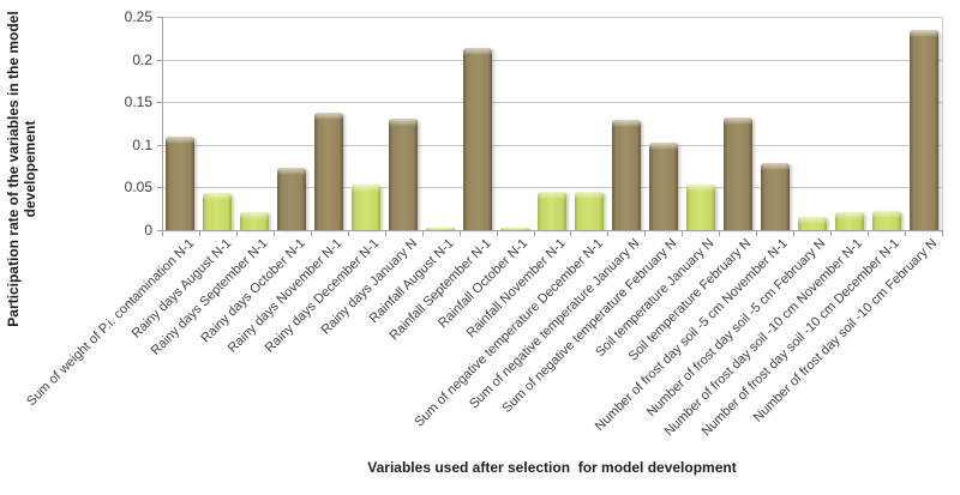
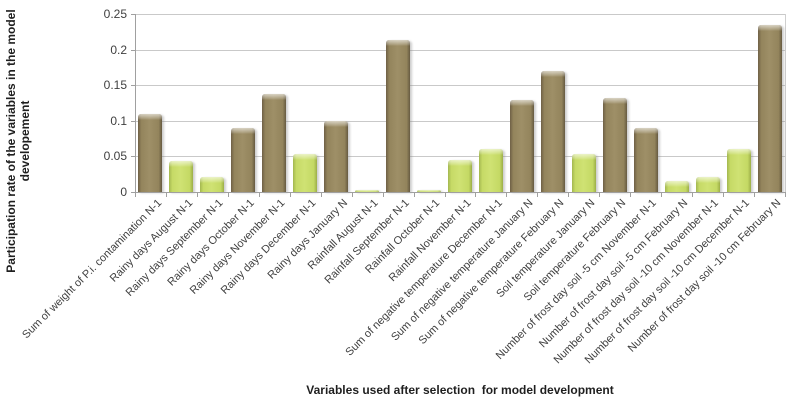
Rainy days October N-1: 0.07 -> 0.09
Rainy days January N: 0.13 -> 0.10
Sum of negative temperature December N-1: 0.04 -> 0.06
Sum of negative temperature February N: 0.10 -> 0.17
Number of frost day soil -5 cm November N-1: 0.08 -> 0.09
Number of frost day soil -10 cm December N-1: 0.02 -> 0.06
